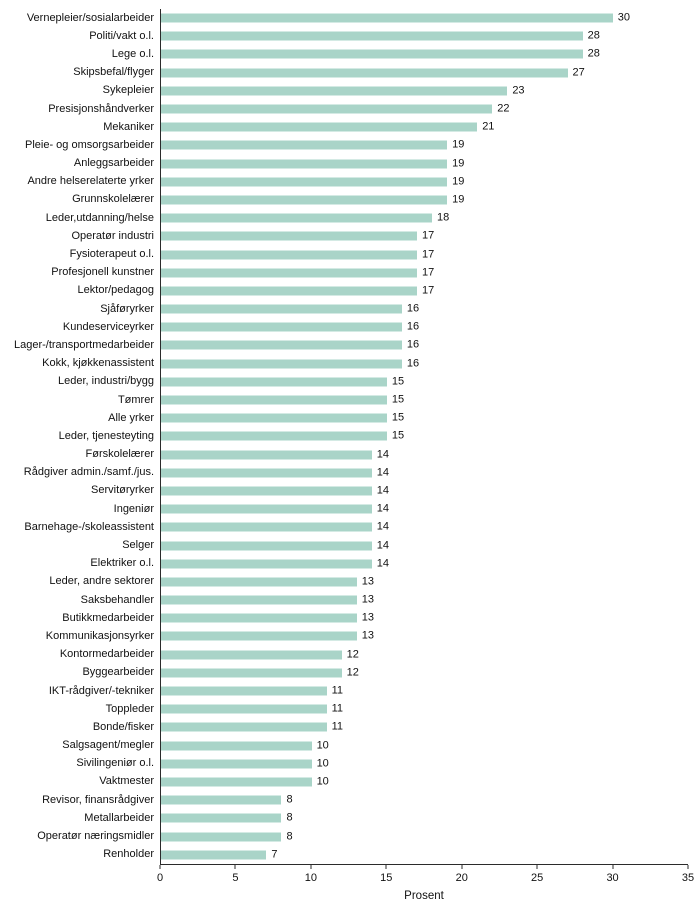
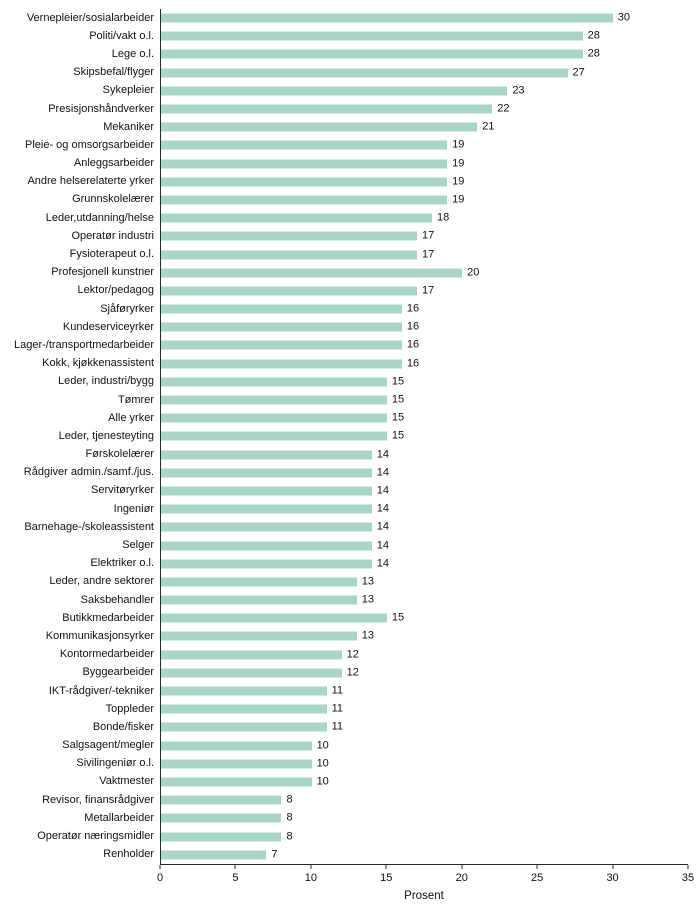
Profesjonell kunstner: 17 -> 20
Butikkmedarbeider: 13 -> 15
